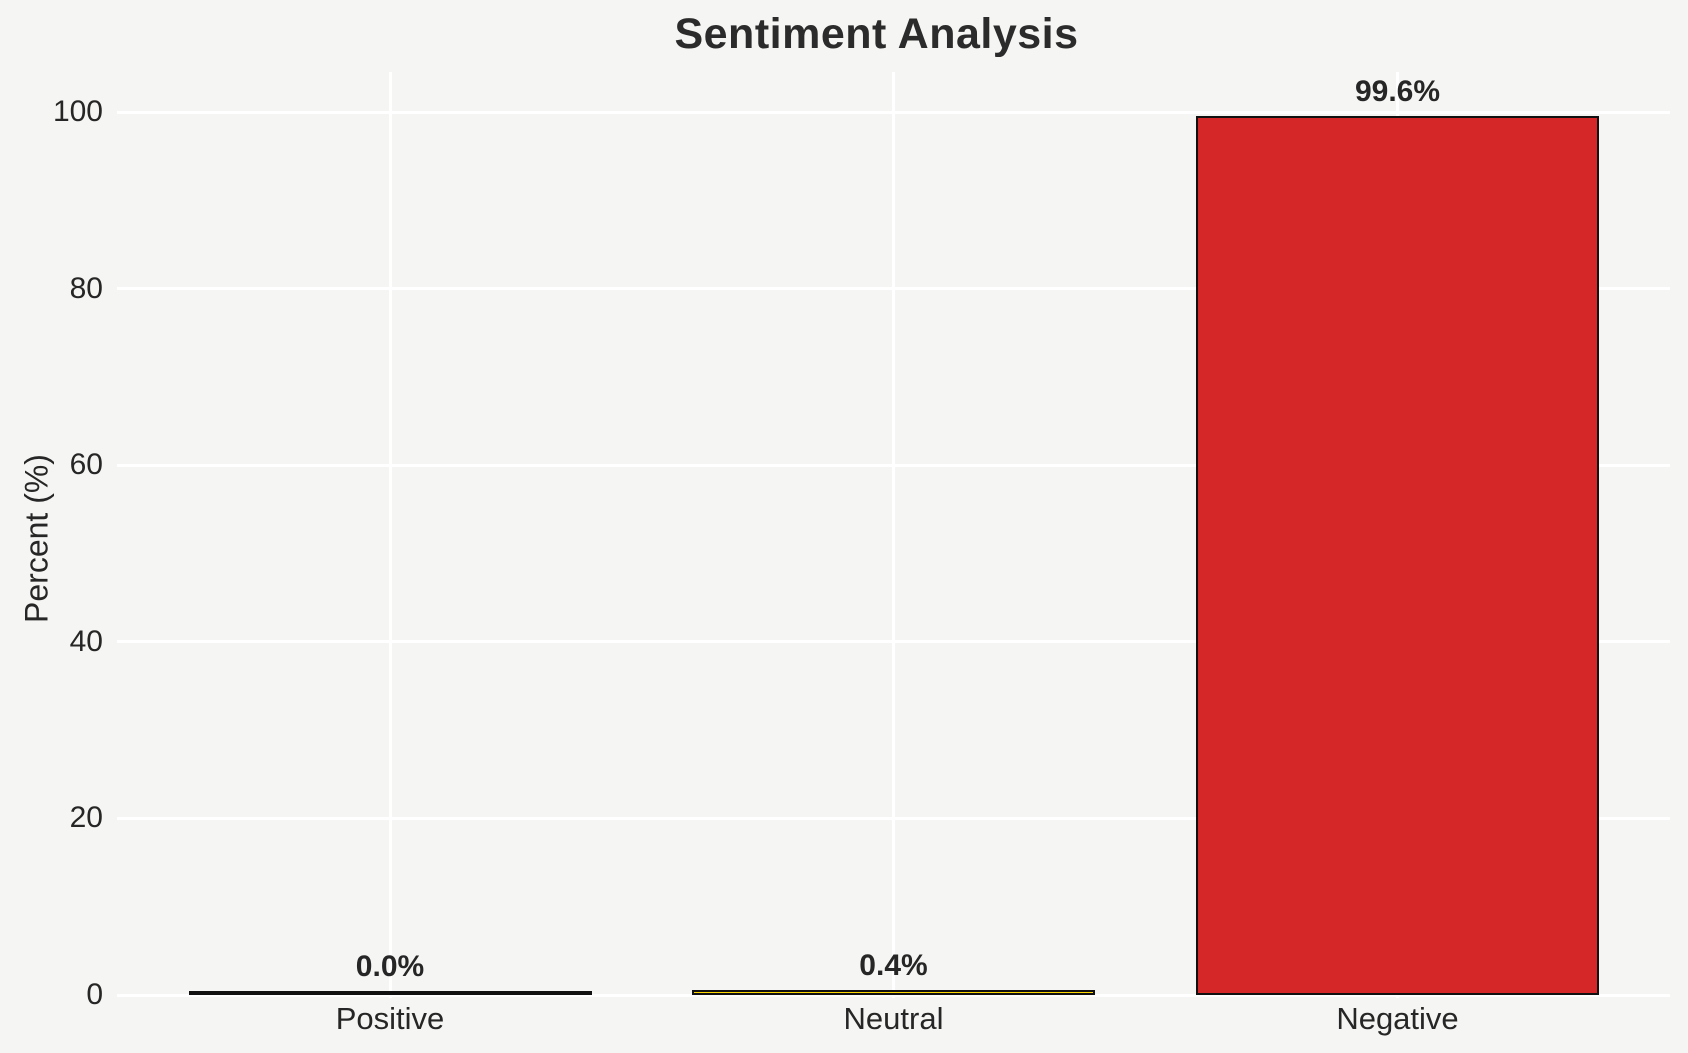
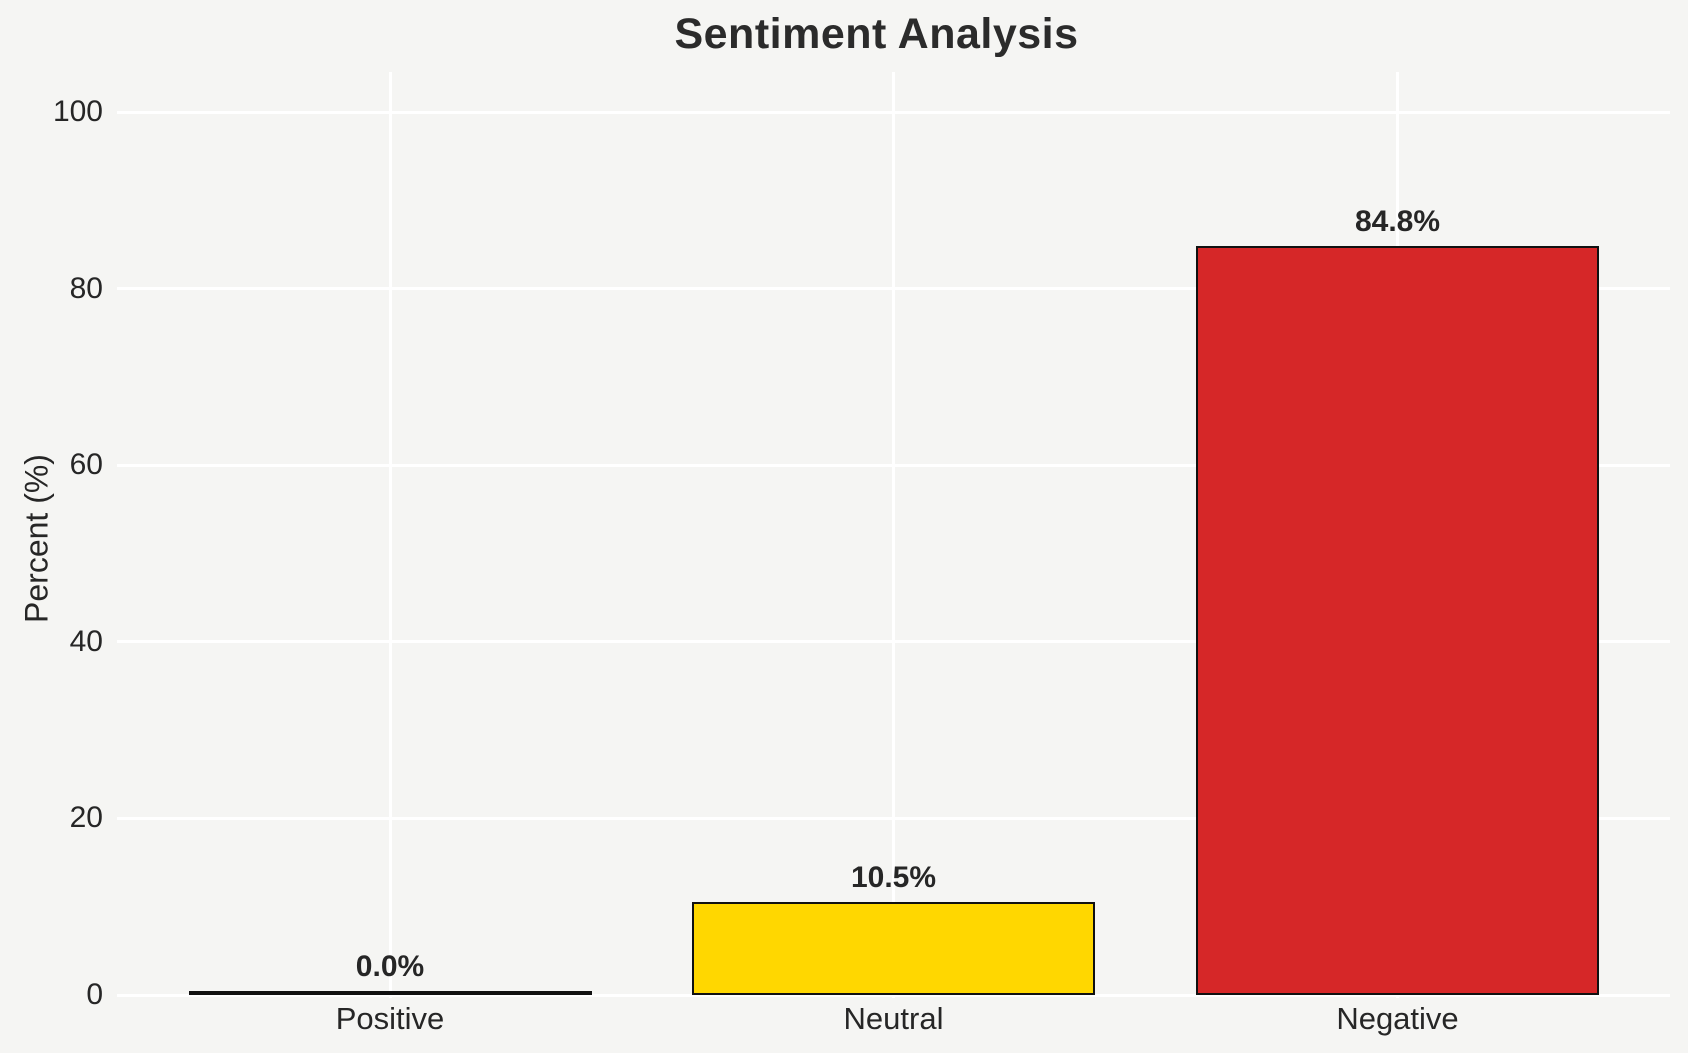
Neutral: 0.4% -> 10.5%
Negative: 99.6% -> 84.8%
